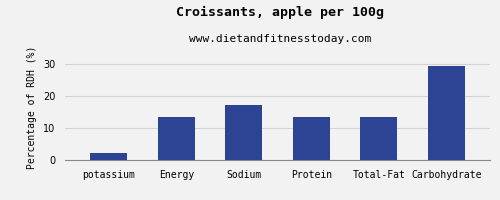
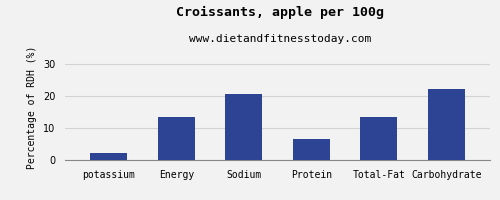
Sodium: 17.0 -> 20.5
Protein: 13.3 -> 6.5
Carbohydrate: 29.3 -> 22.0
